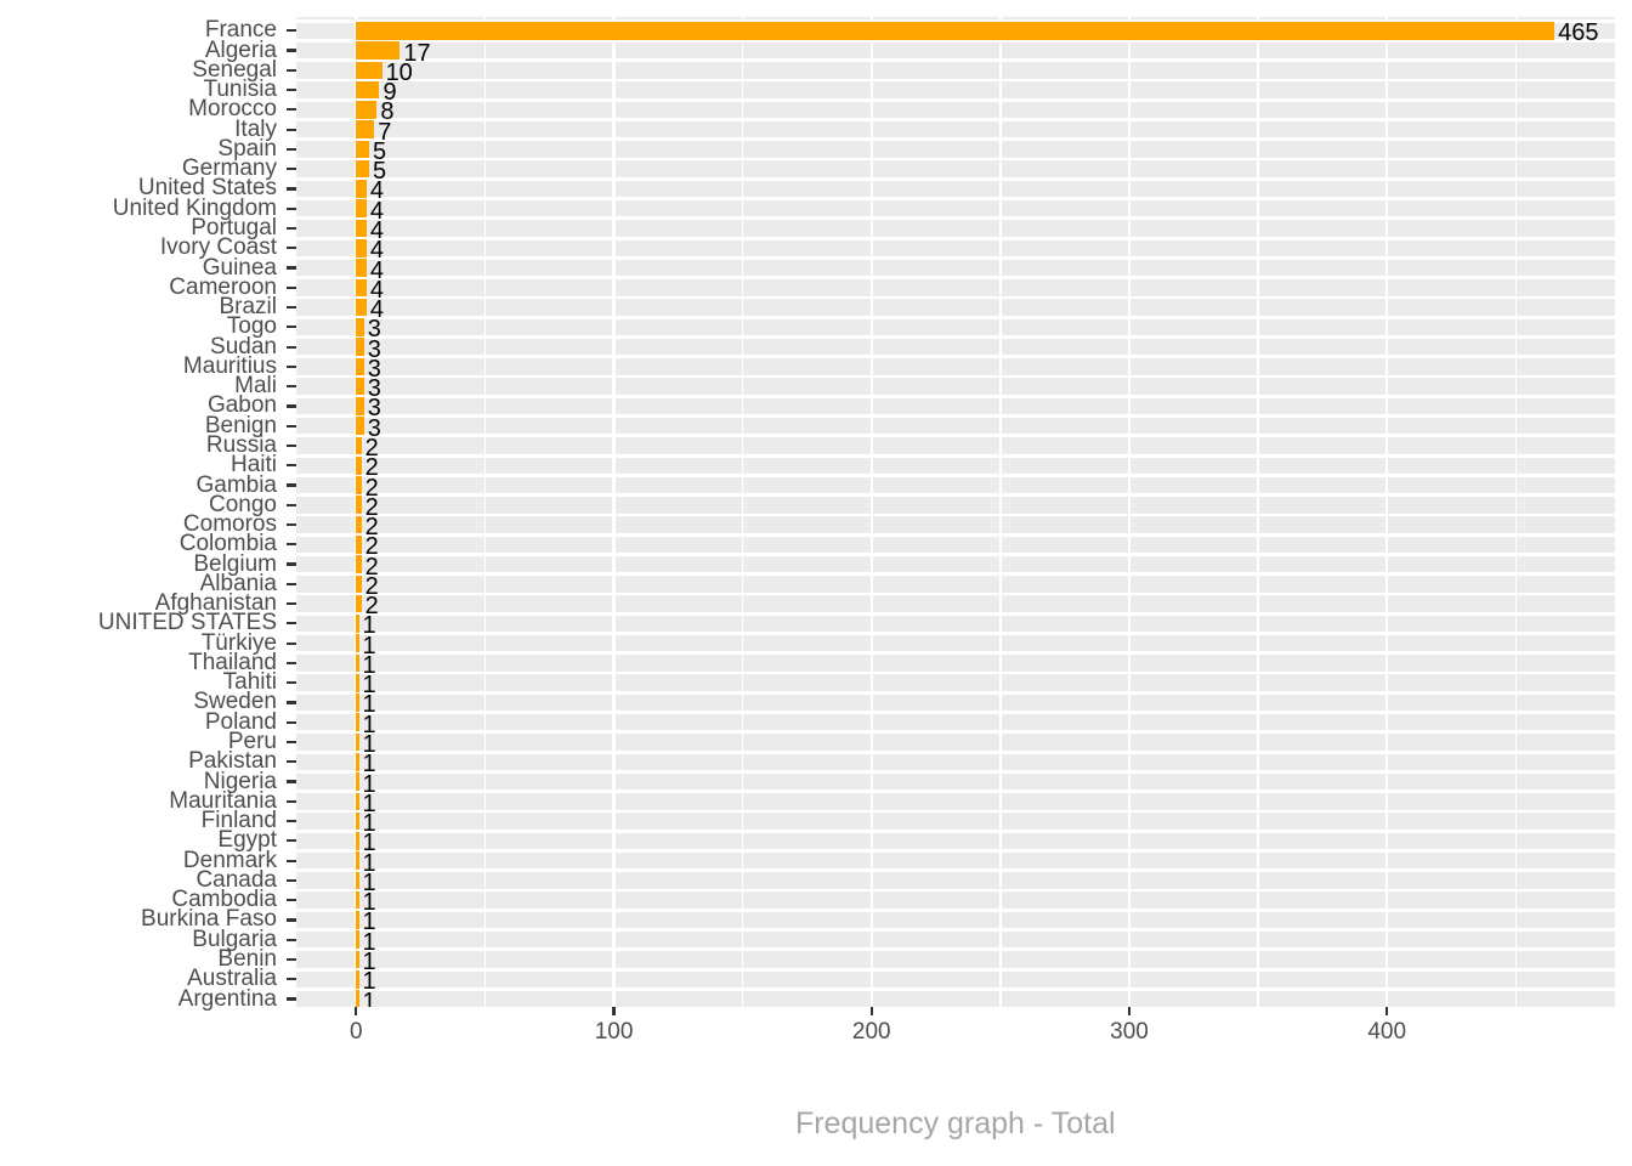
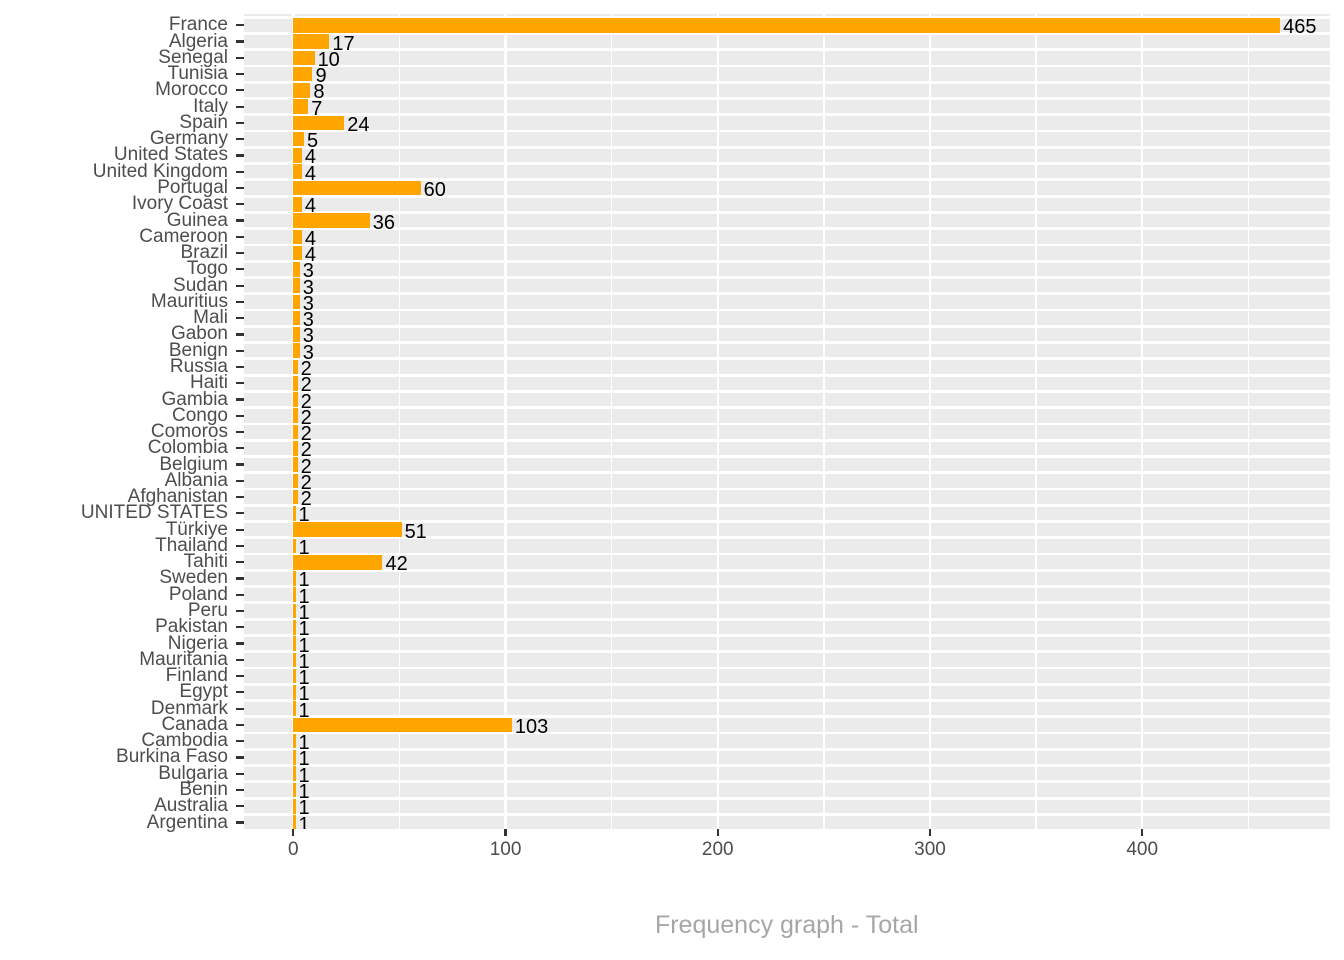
Spain: 5 -> 24
Portugal: 4 -> 60
Guinea: 4 -> 36
Türkiye: 1 -> 51
Tahiti: 1 -> 42
Canada: 1 -> 103
